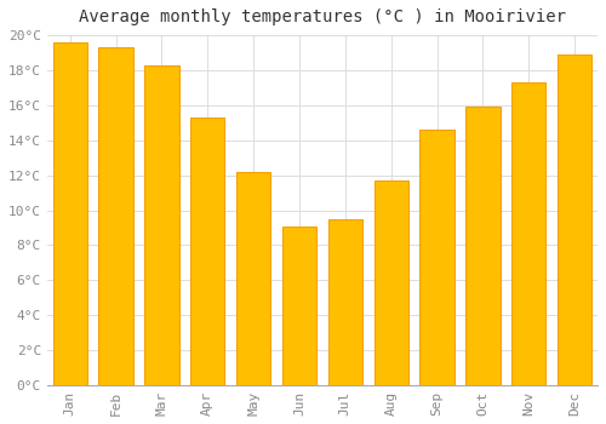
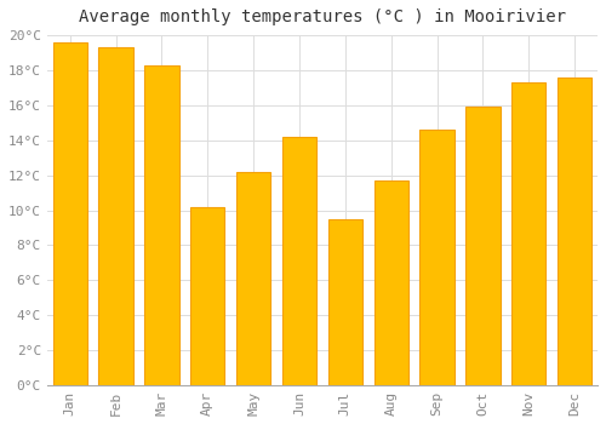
Apr: 15.3°C -> 10.2°C
Jun: 9.1°C -> 14.2°C
Dec: 18.9°C -> 17.6°C
